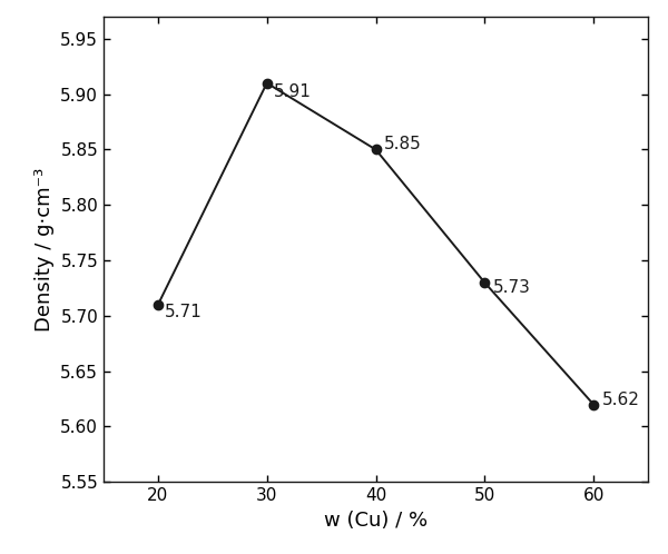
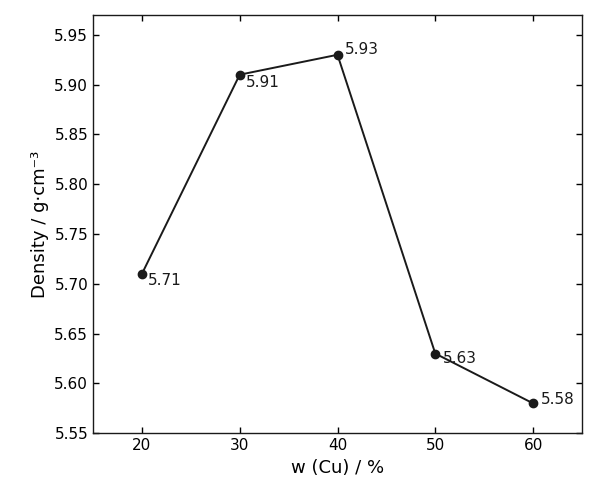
40: 5.85 -> 5.93
50: 5.73 -> 5.63
60: 5.62 -> 5.58
